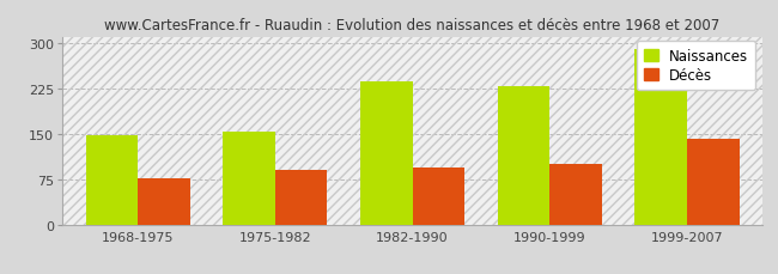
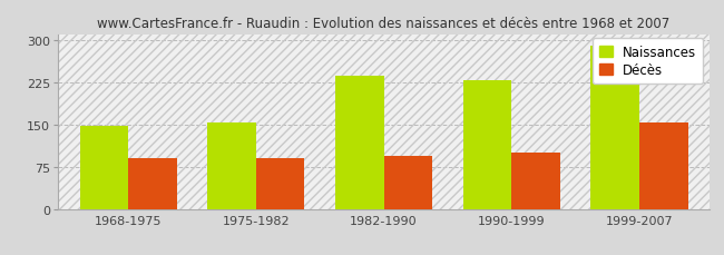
Décès/1968-1975: 77 -> 90
Décès/1999-2007: 141 -> 154
